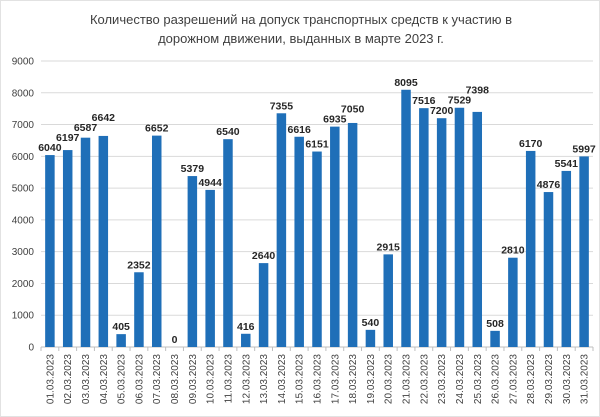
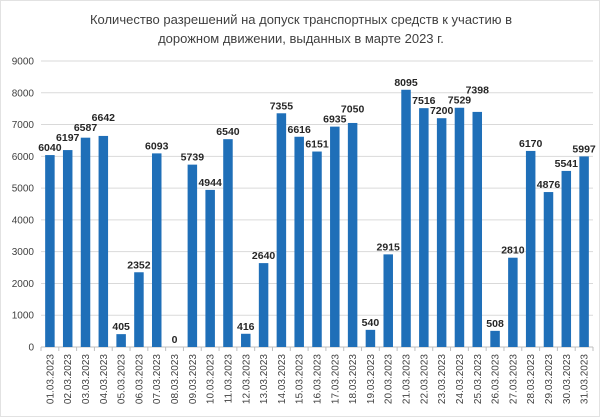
07.03.2023: 6652 -> 6093
09.03.2023: 5379 -> 5739
